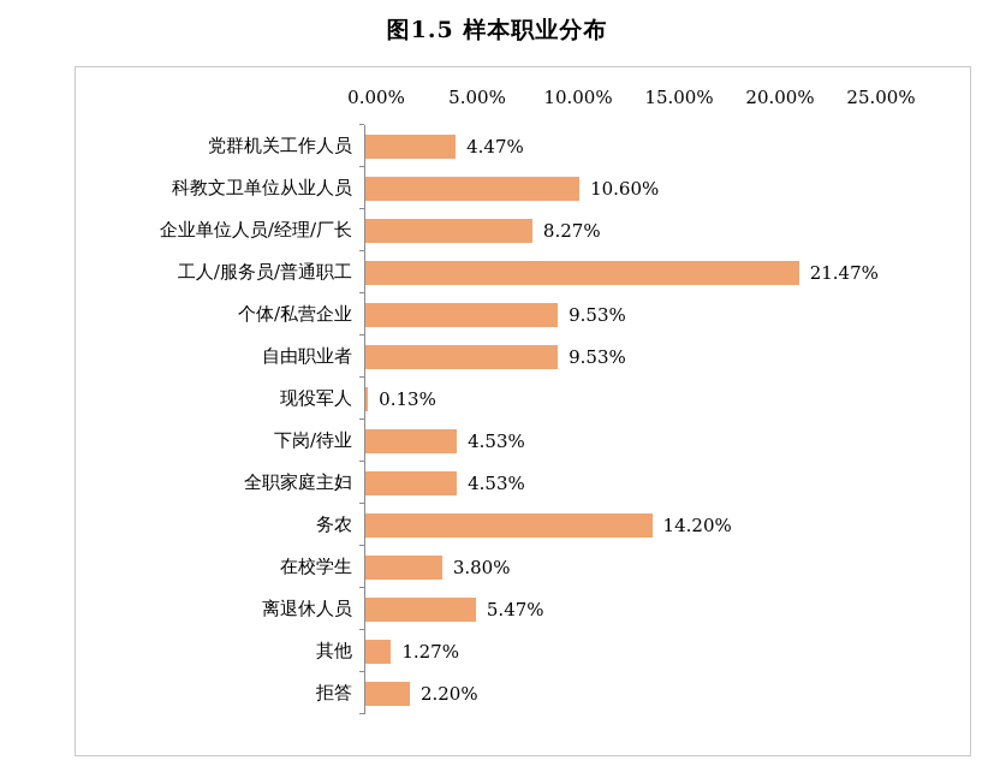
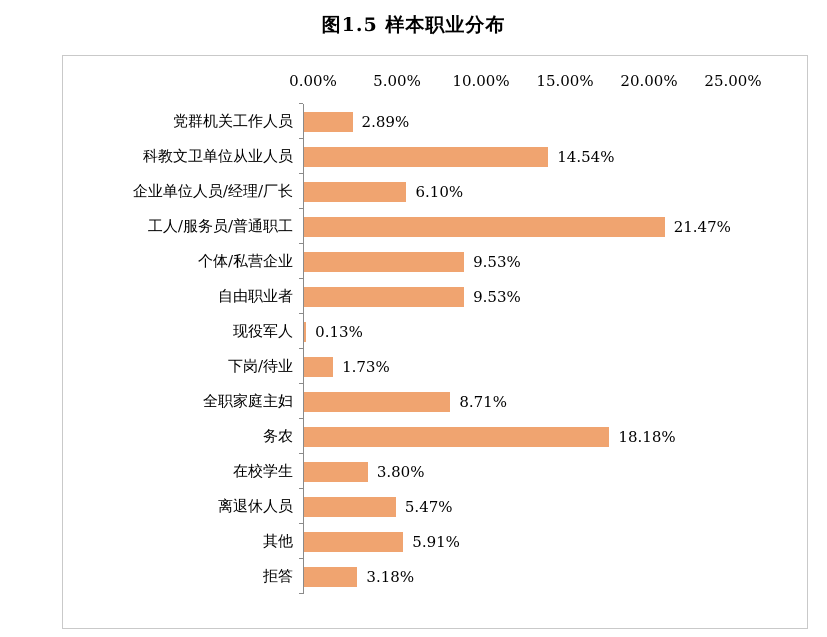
党群机关工作人员: 4.47% -> 2.89%
科教文卫单位从业人员: 10.60% -> 14.54%
企业单位人员/经理/厂长: 8.27% -> 6.10%
下岗/待业: 4.53% -> 1.73%
全职家庭主妇: 4.53% -> 8.71%
务农: 14.20% -> 18.18%
其他: 1.27% -> 5.91%
拒答: 2.20% -> 3.18%
